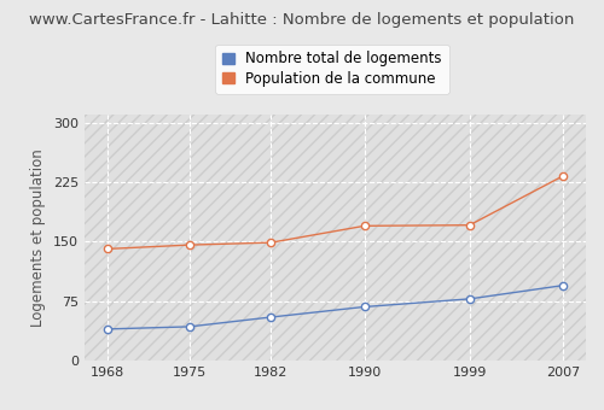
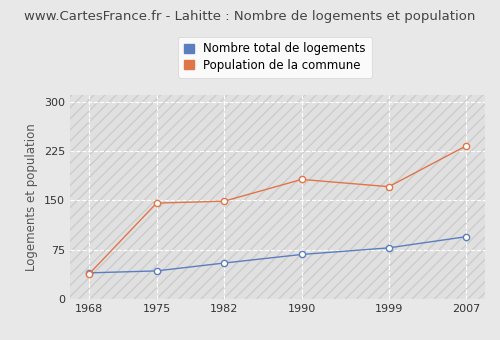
Population de la commune/1968: 141 -> 38
Population de la commune/1990: 170 -> 182
